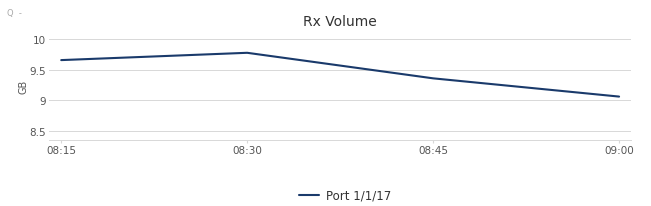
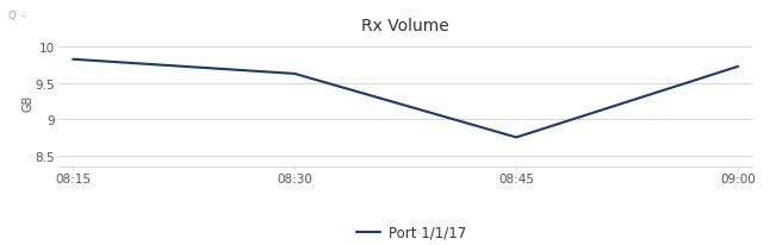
08:15: 9.66 -> 9.83
08:30: 9.78 -> 9.63
08:45: 9.36 -> 8.75
09:00: 9.06 -> 9.73
